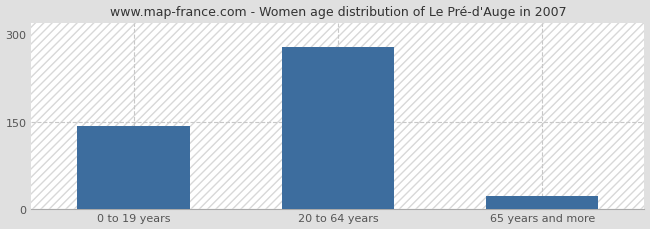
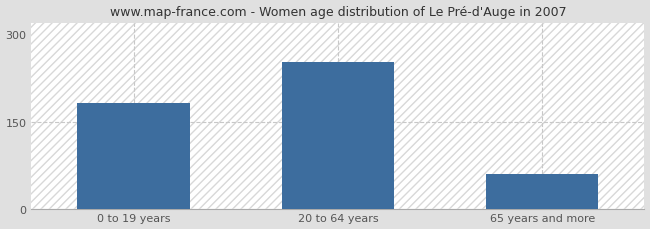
0 to 19 years: 143 -> 182
20 to 64 years: 278 -> 252
65 years and more: 22 -> 60
